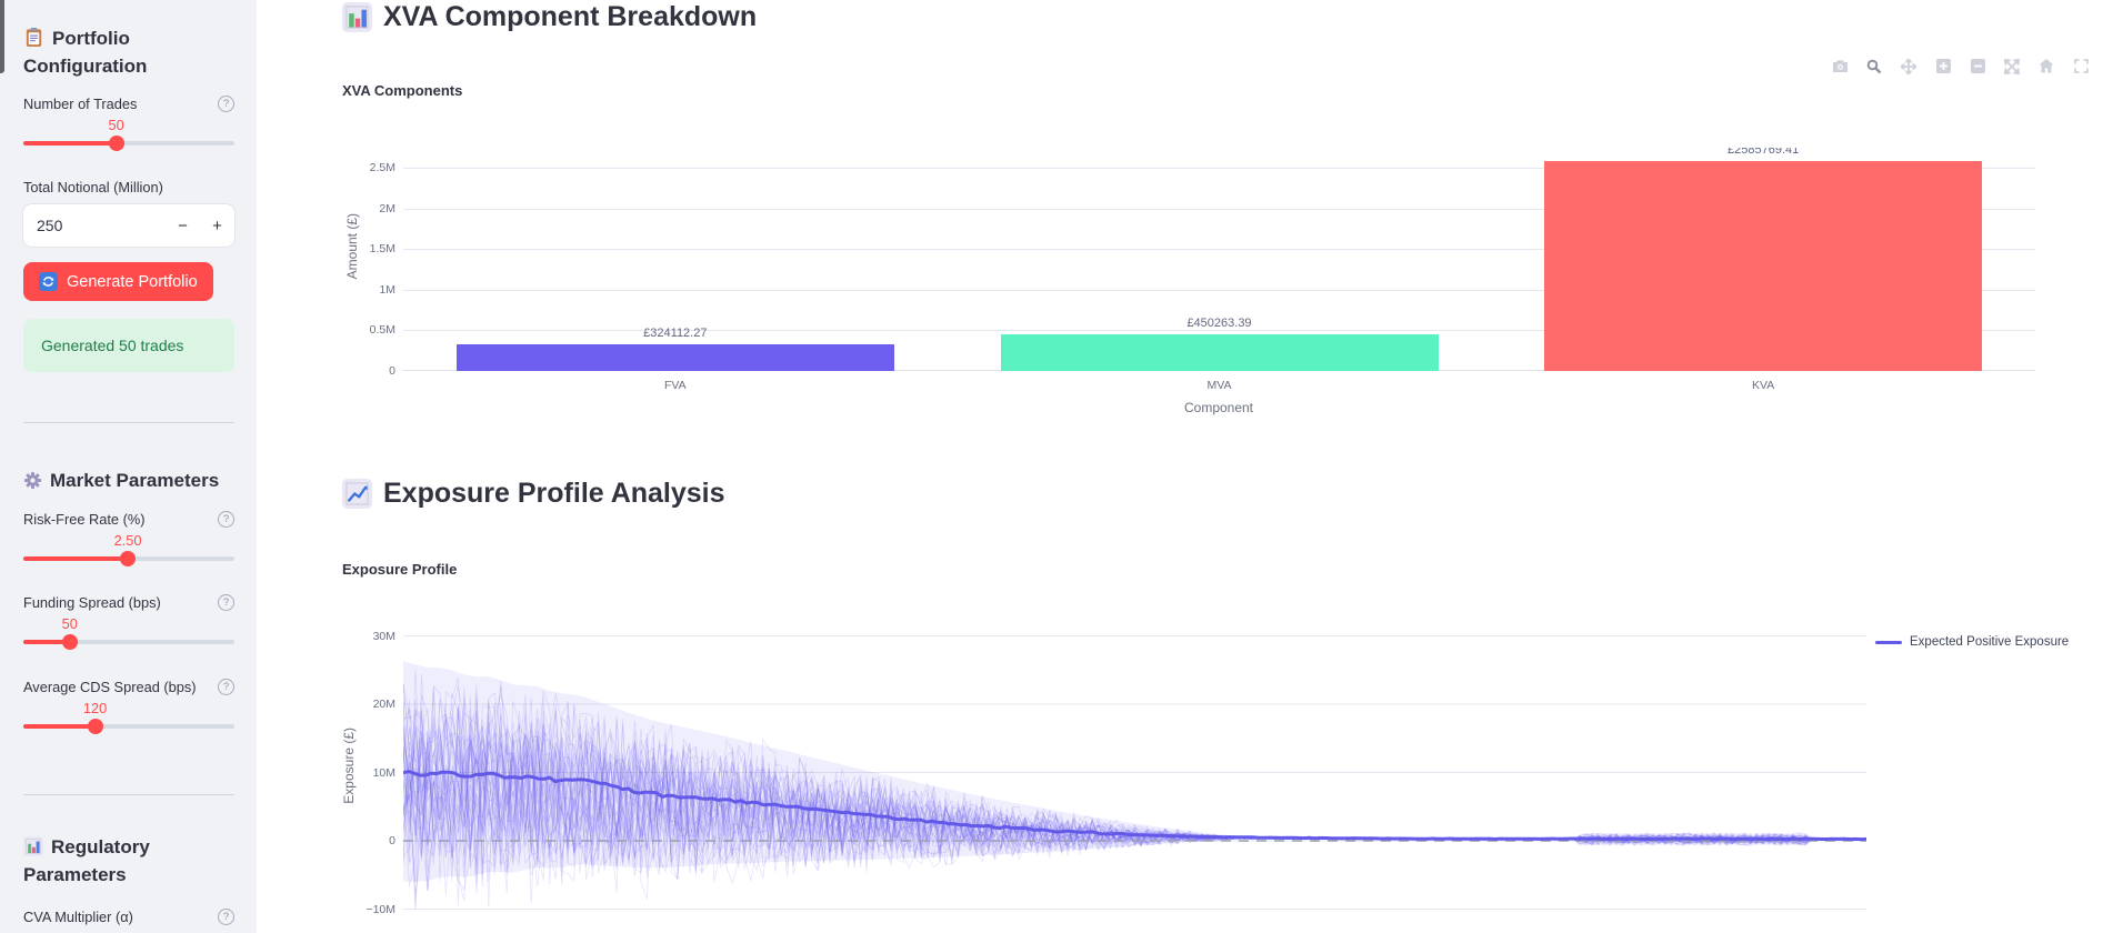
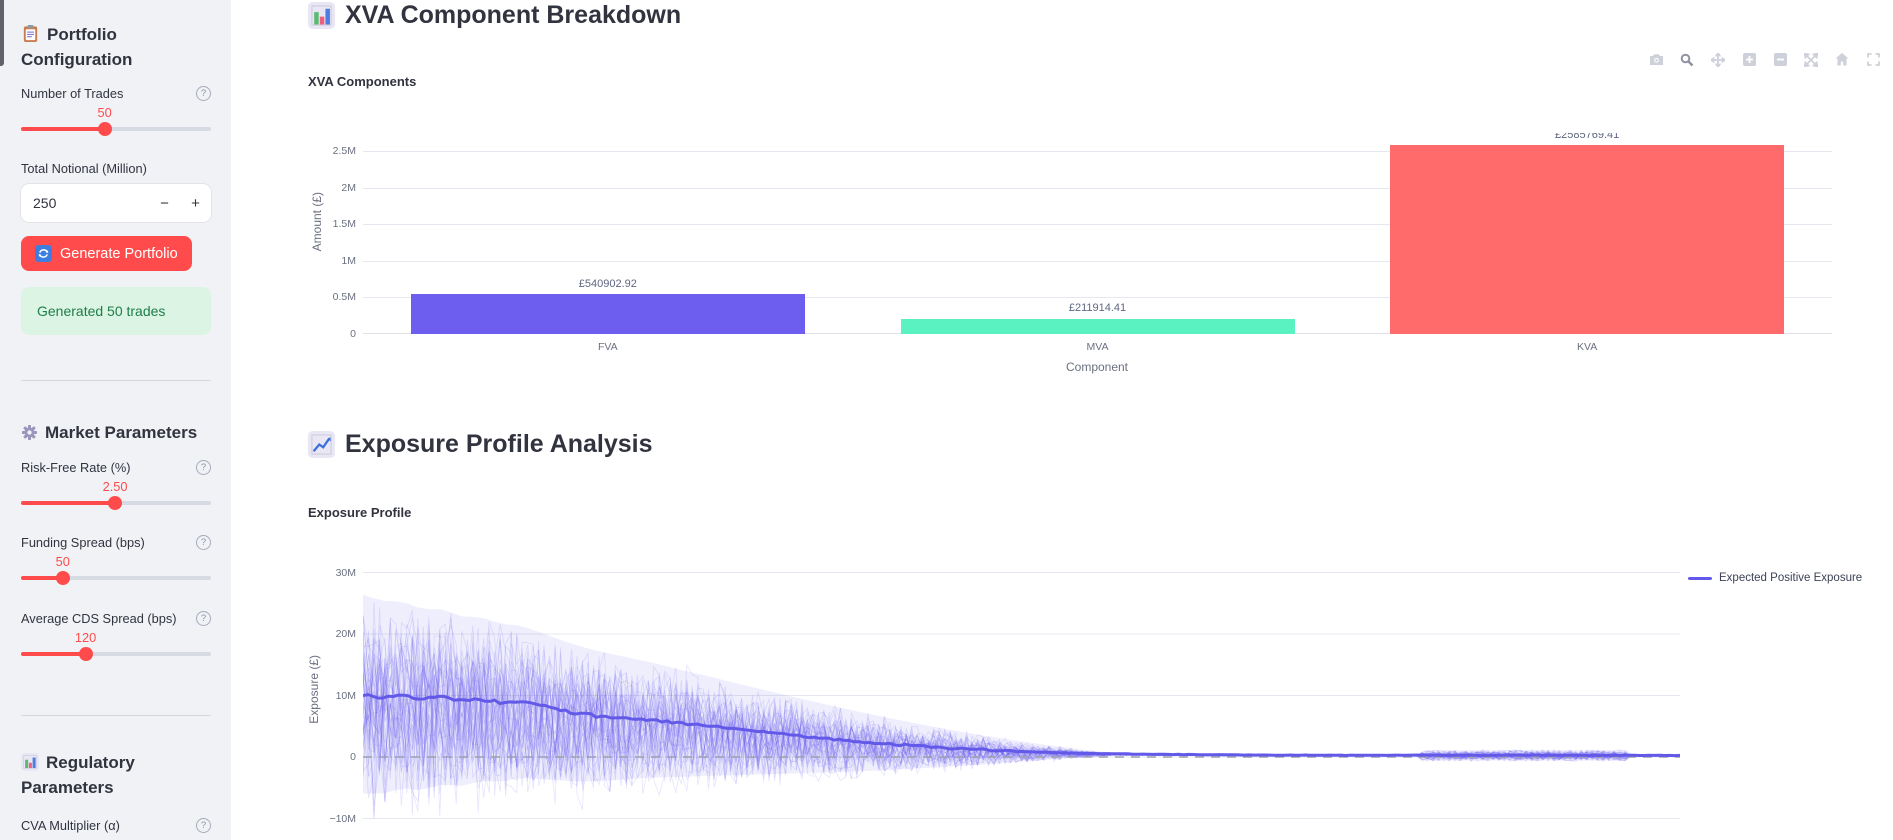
XVA Components/FVA: £324112.27 -> £540902.92
XVA Components/MVA: £450263.39 -> £211914.41
